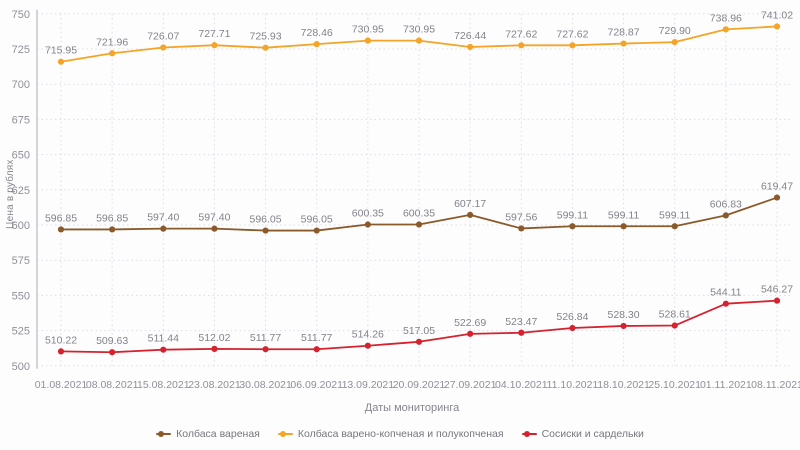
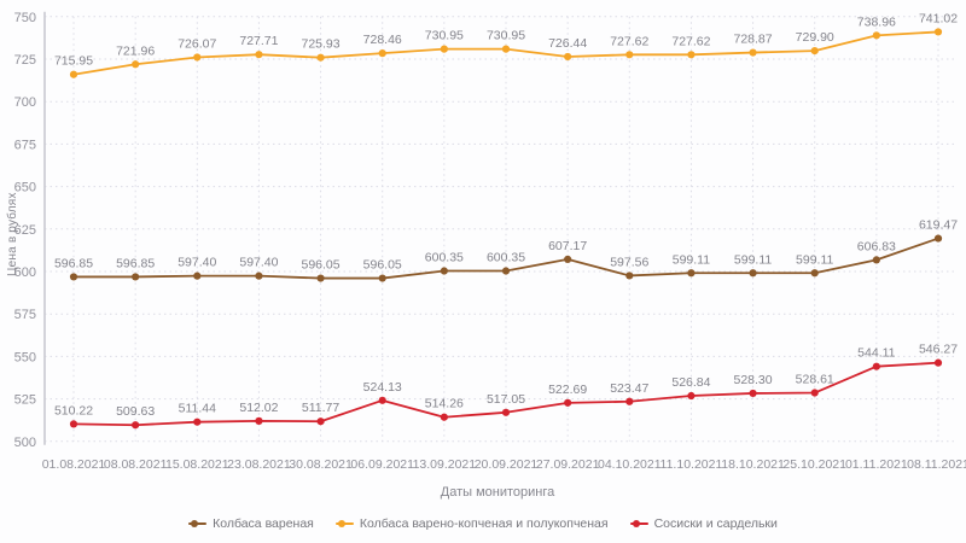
Сосиски и сардельки/06.09.2021: 511.77 -> 524.13
